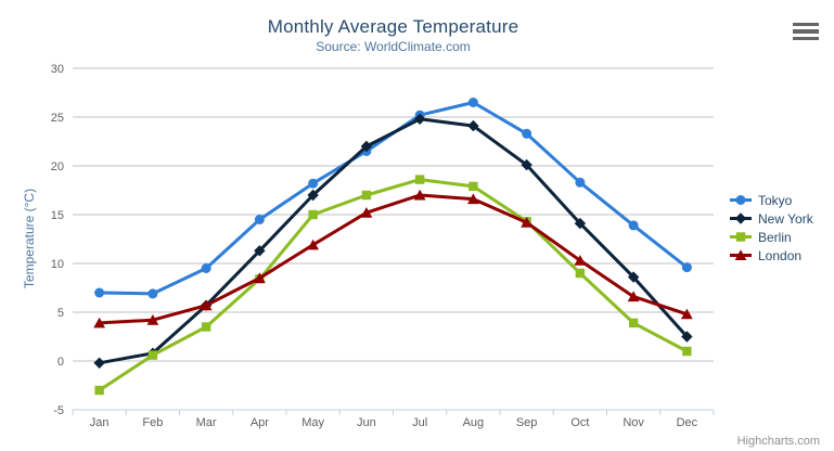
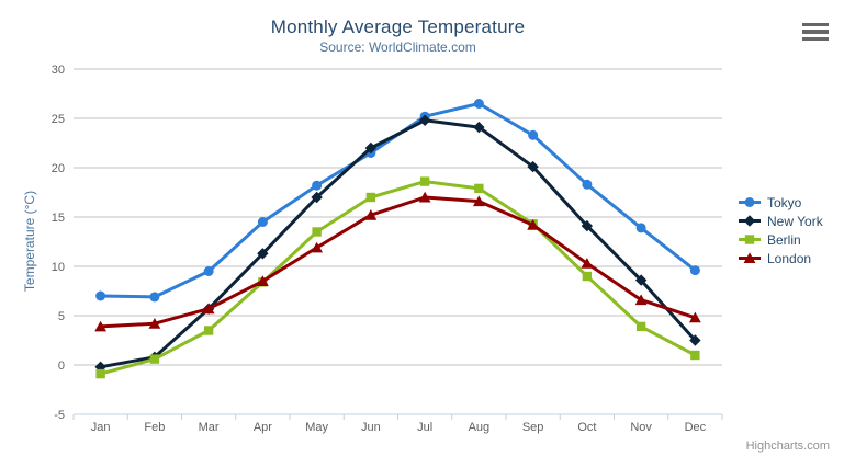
Berlin/Jan: -3 -> -1
Berlin/May: 15 -> 14
